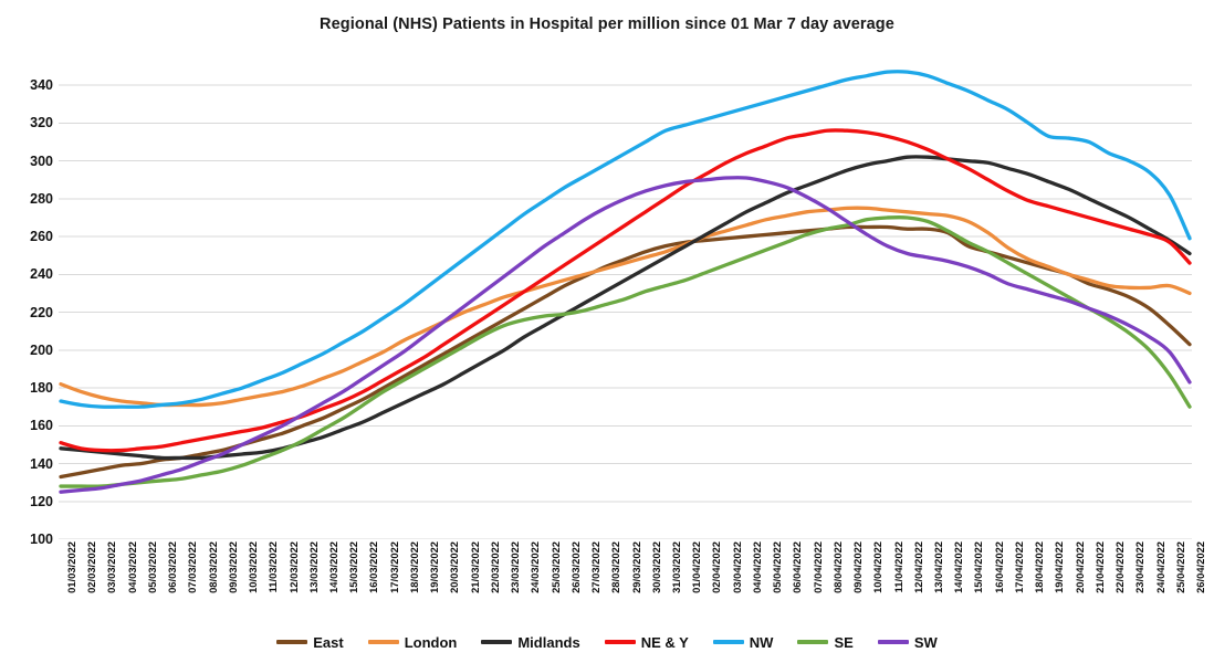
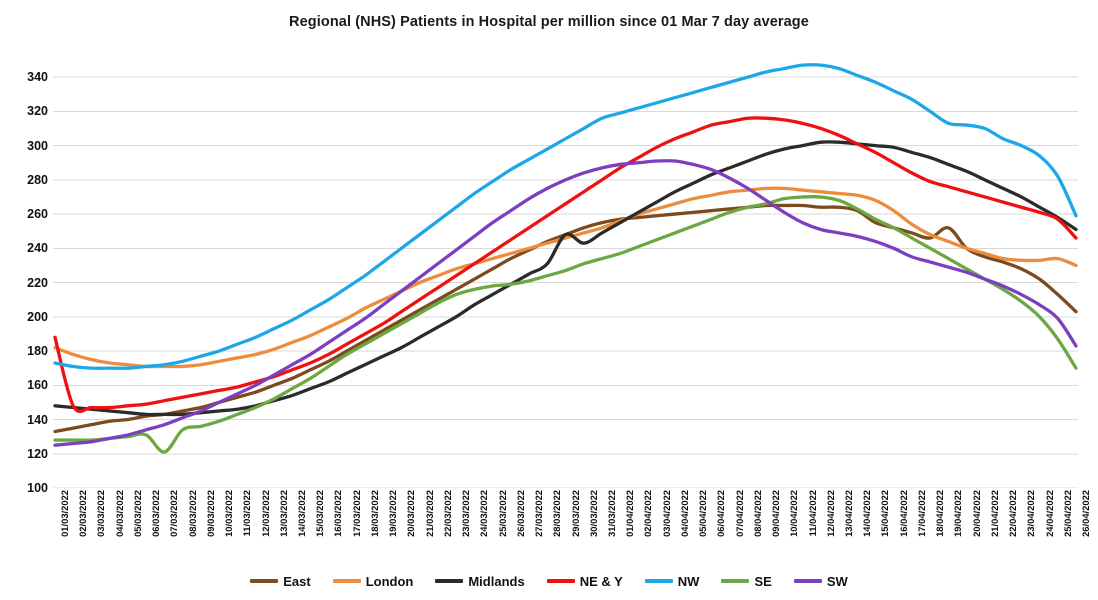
NE & Y/01/03/2022: 151 -> 188
SE/07/03/2022: 132 -> 121
Midlands/29/03/2022: 237 -> 248
East/19/04/2022: 243 -> 252
